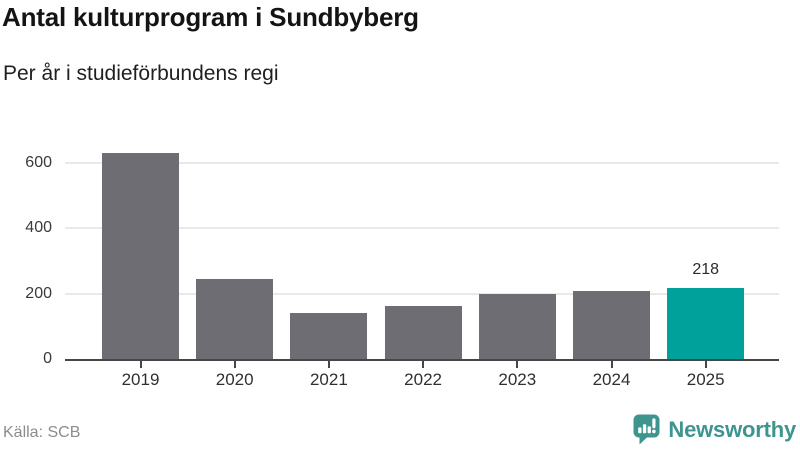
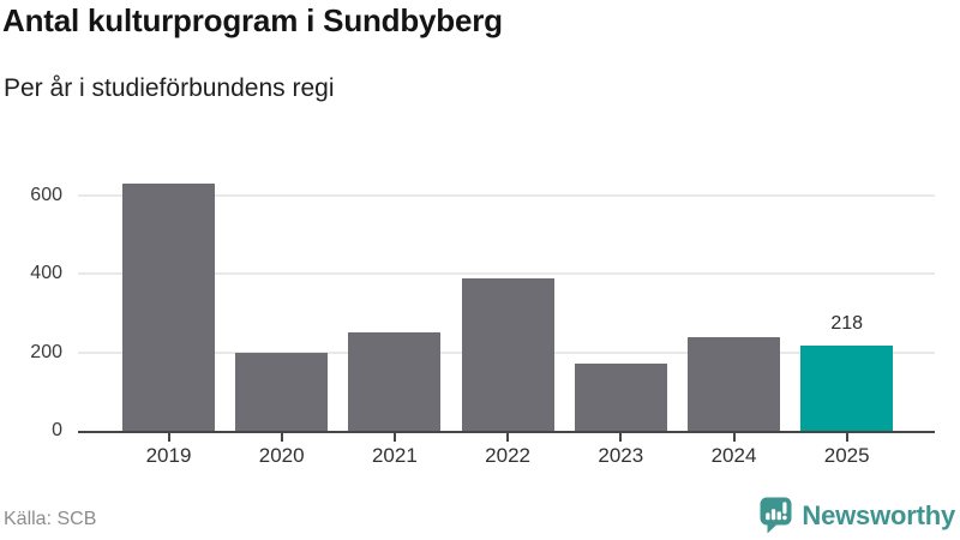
2020: 240 -> 200
2021: 140 -> 250
2022: 160 -> 390
2023: 200 -> 170
2024: 210 -> 240
